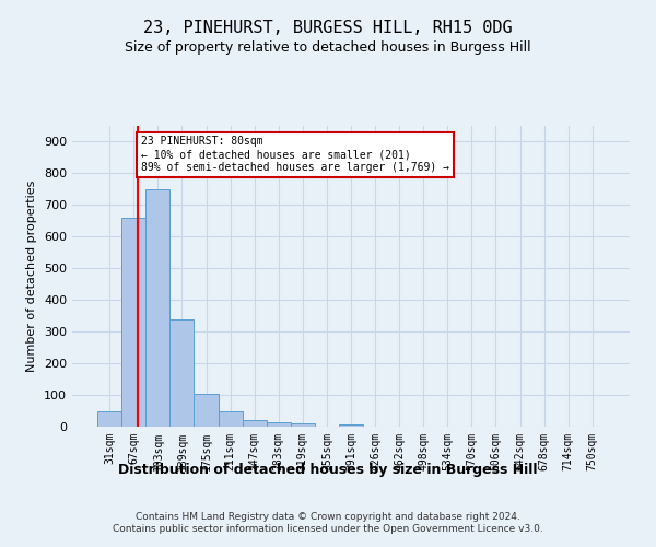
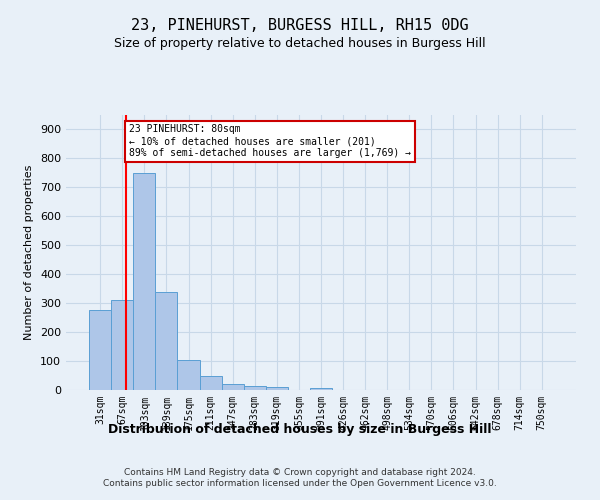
31sqm: 50 -> 275
67sqm: 660 -> 310
